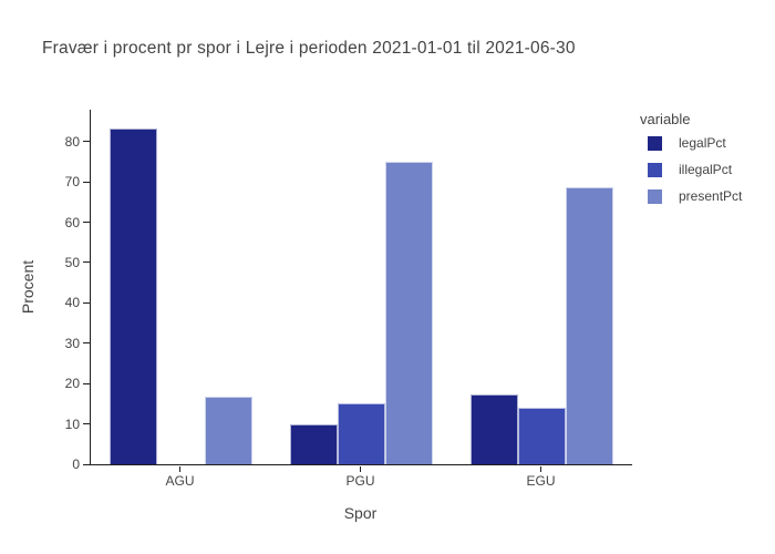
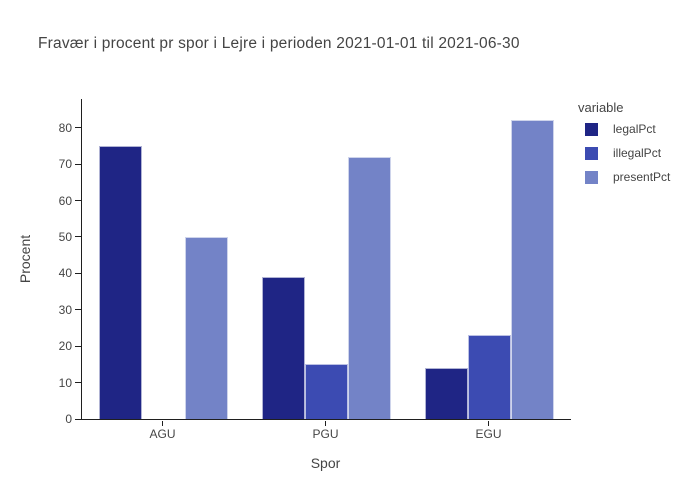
legalPct/AGU: 83 -> 75
presentPct/AGU: 17 -> 50
legalPct/PGU: 10 -> 39
presentPct/PGU: 75 -> 72
legalPct/EGU: 17 -> 14
illegalPct/EGU: 14 -> 23
presentPct/EGU: 69 -> 82
